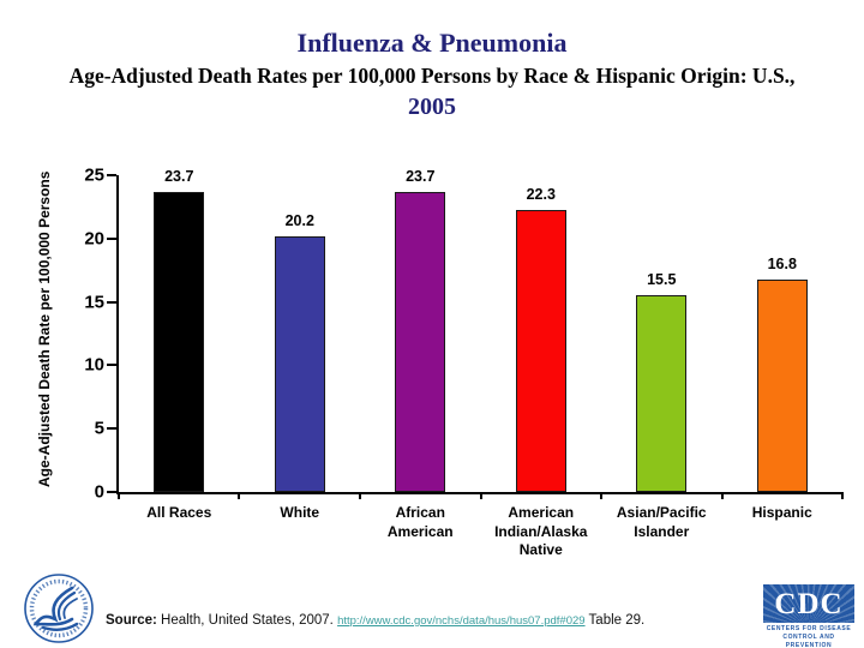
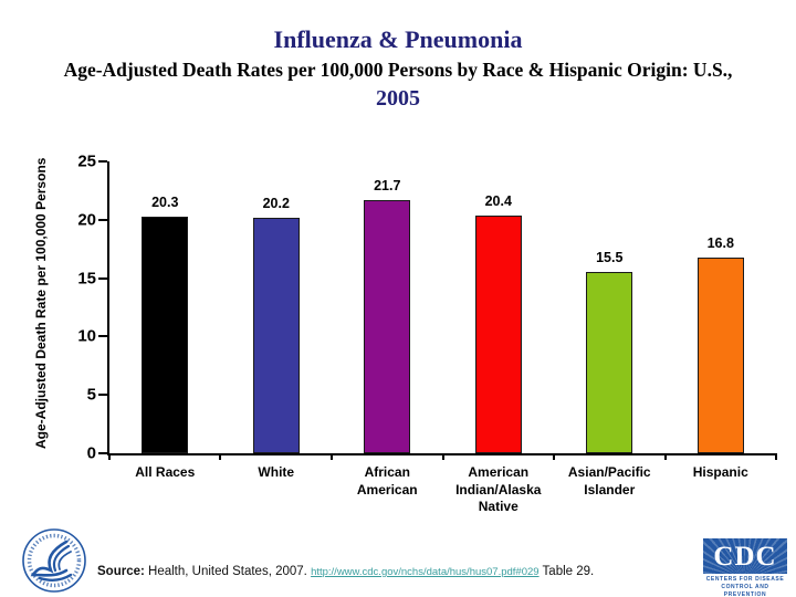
All Races: 23.7 -> 20.3
African American: 23.7 -> 21.7
American Indian/Alaska Native: 22.3 -> 20.4
